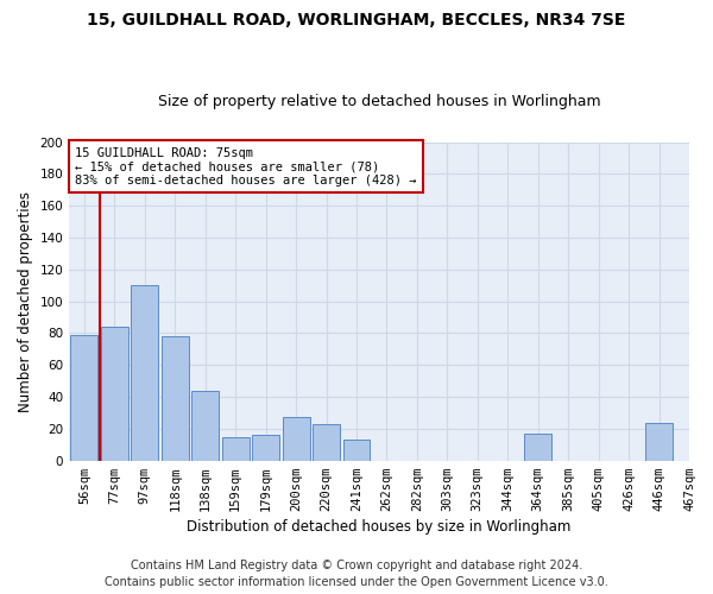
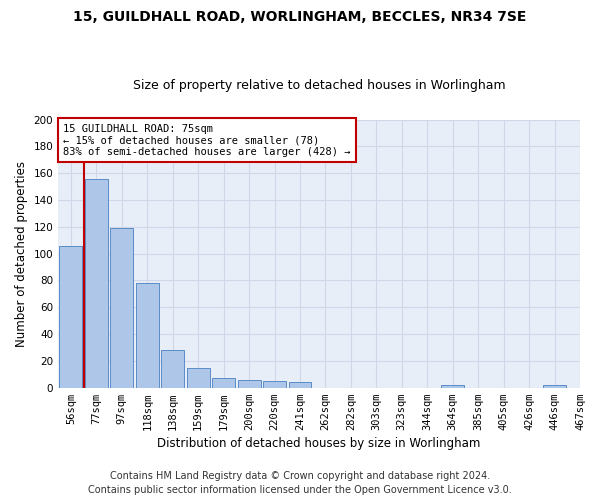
56sqm: 79 -> 106
77sqm: 84 -> 156
97sqm: 110 -> 119
138sqm: 44 -> 28
179sqm: 16 -> 7
200sqm: 27 -> 6
220sqm: 23 -> 5
241sqm: 13 -> 4
364sqm: 17 -> 2
446sqm: 24 -> 2
